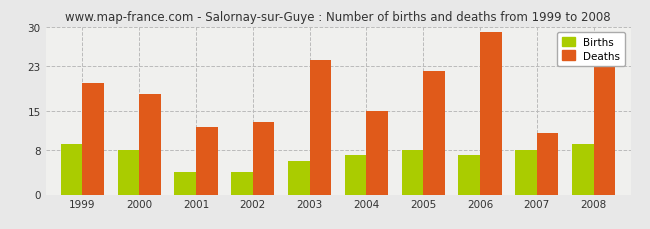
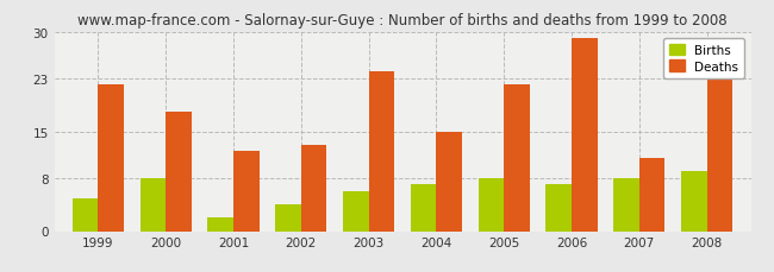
Births/1999: 9 -> 5
Deaths/1999: 20 -> 22
Births/2001: 4 -> 2
